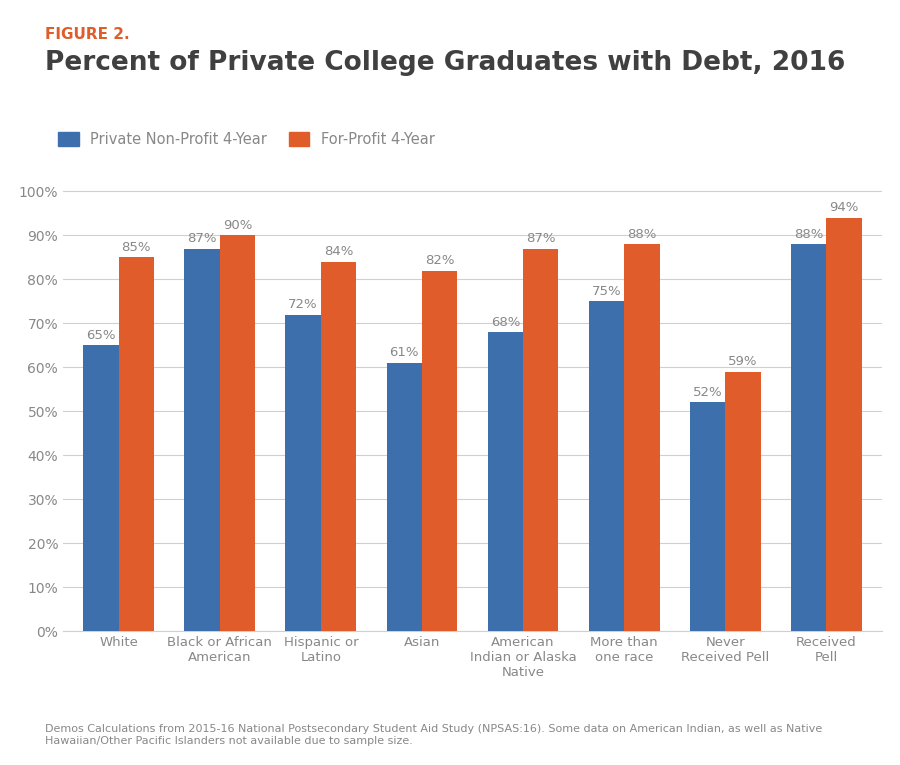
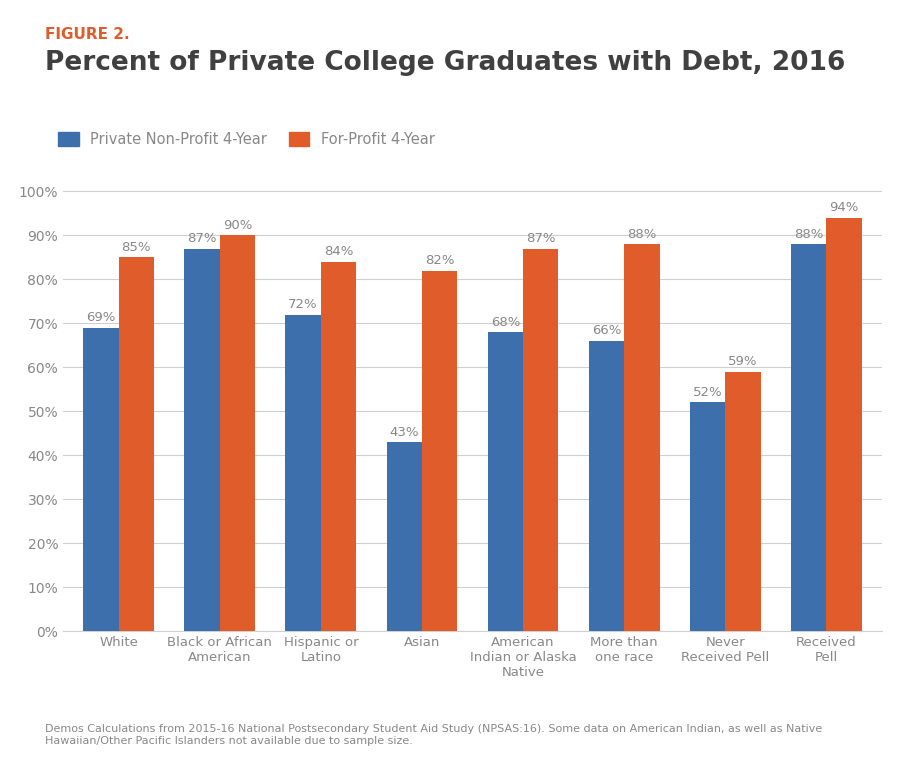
Private Non-Profit 4-Year/White: 65% -> 69%
Private Non-Profit 4-Year/Asian: 61% -> 43%
Private Non-Profit 4-Year/More than one race: 75% -> 66%
